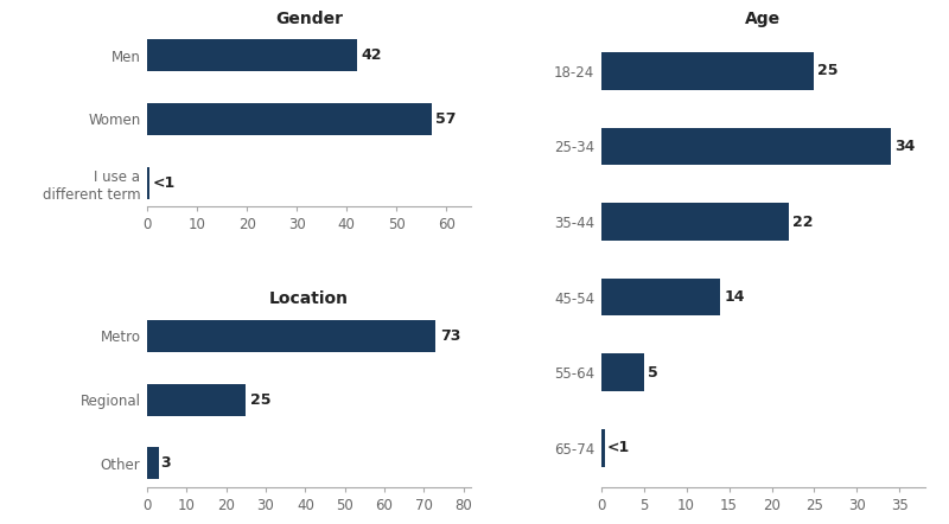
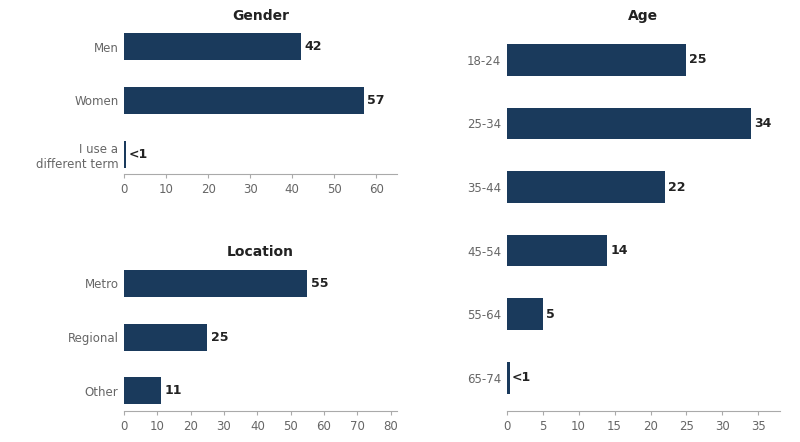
Location/Metro: 73 -> 55
Location/Other: 3 -> 11
